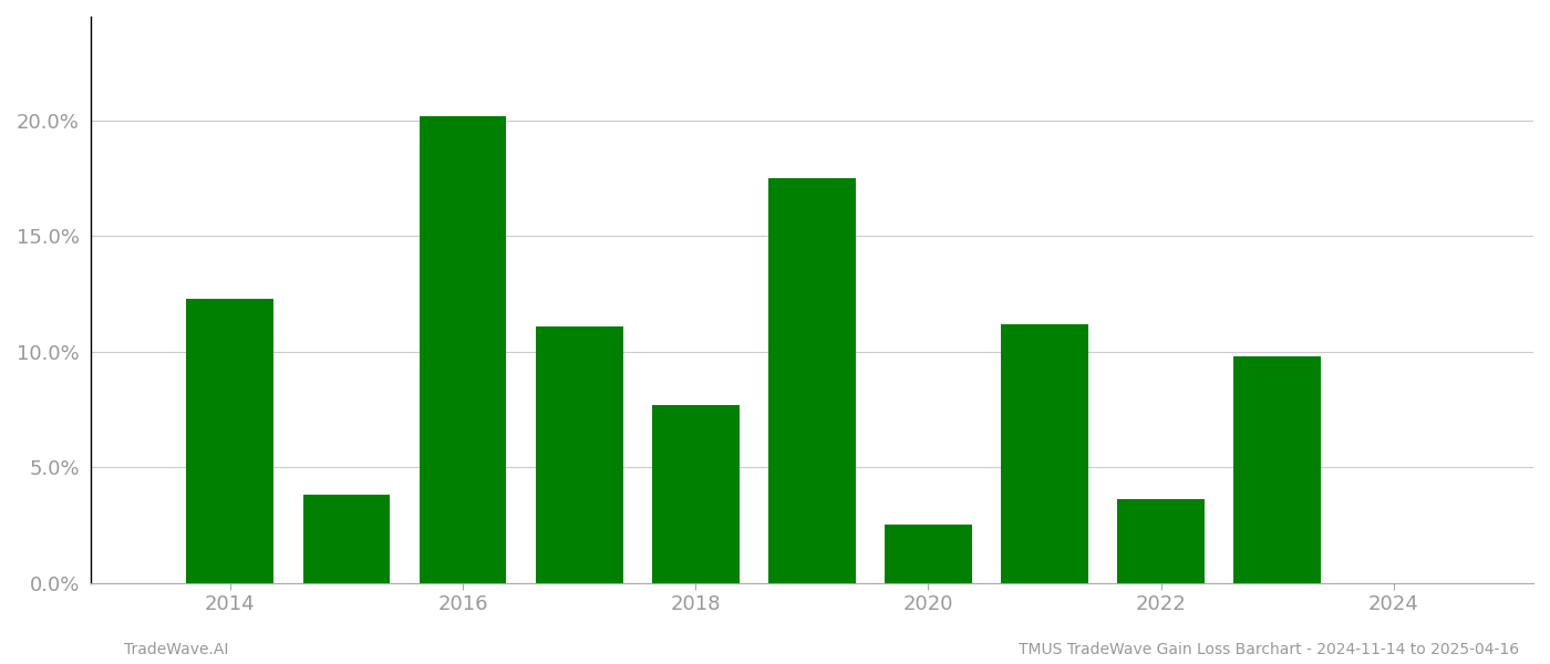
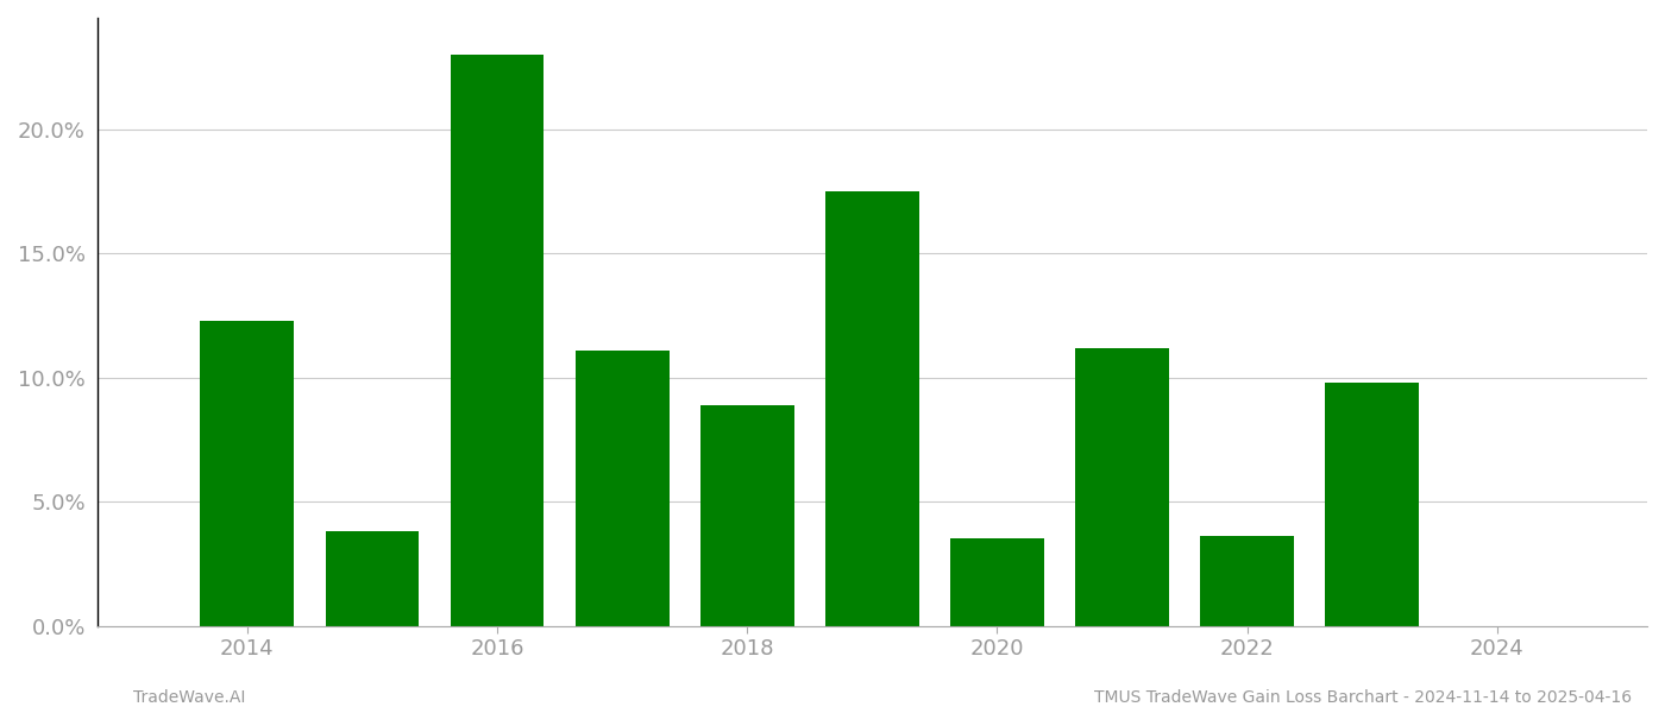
2016: 20.2% -> 23.0%
2018: 7.7% -> 8.9%
2020: 2.5% -> 3.5%
